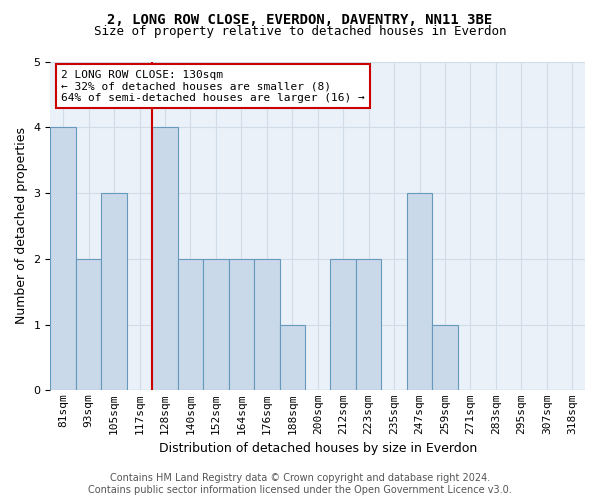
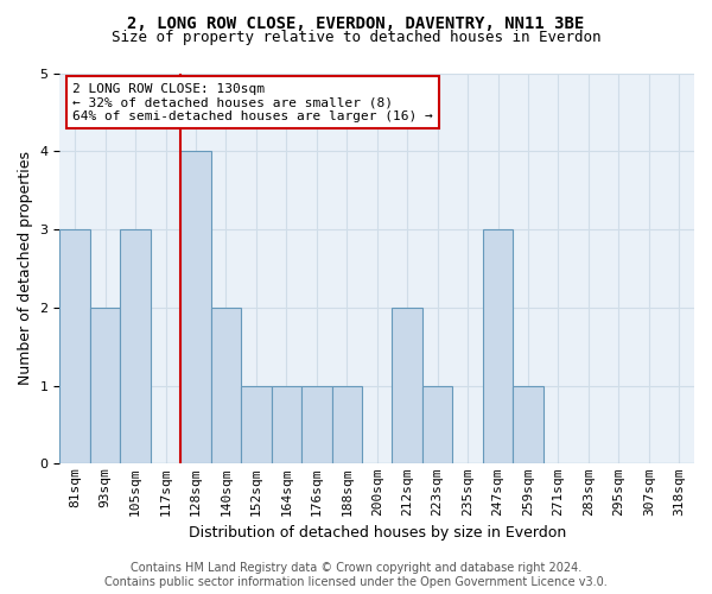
81sqm: 4 -> 3
152sqm: 2 -> 1
164sqm: 2 -> 1
176sqm: 2 -> 1
223sqm: 2 -> 1
